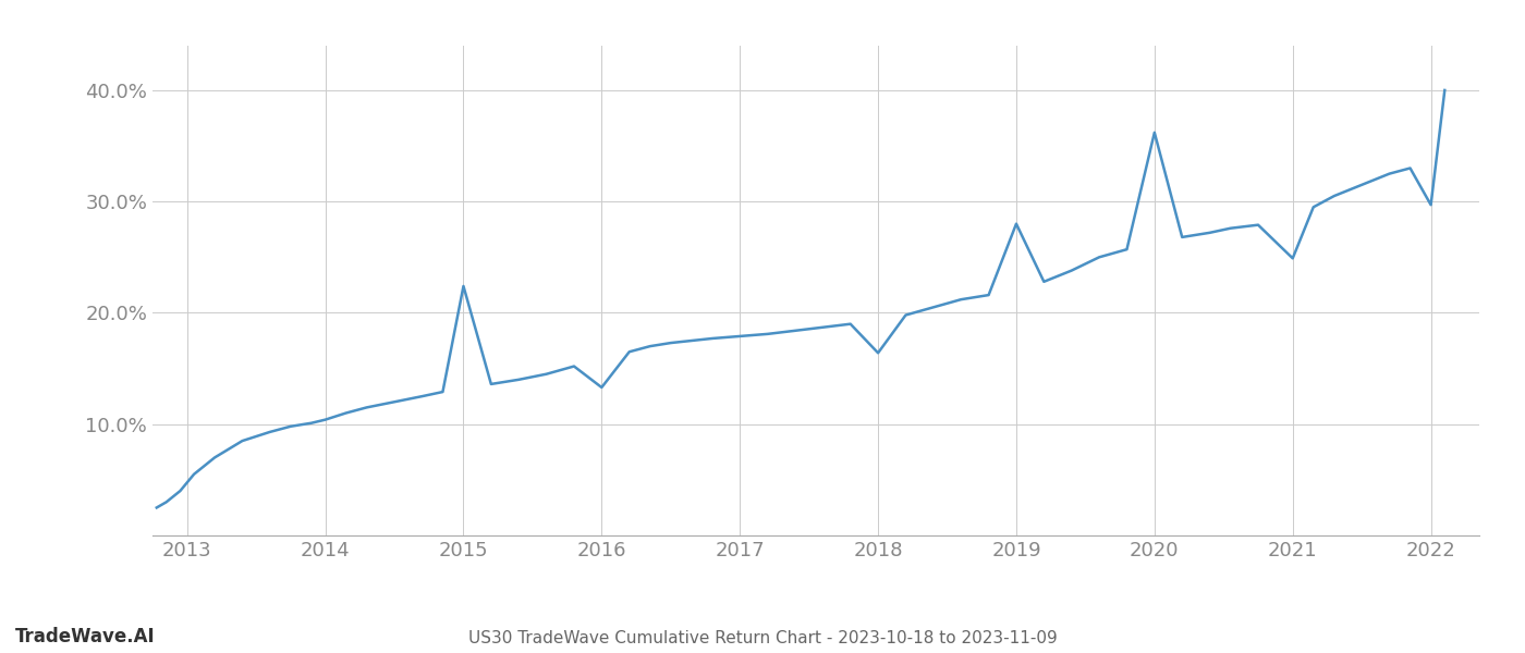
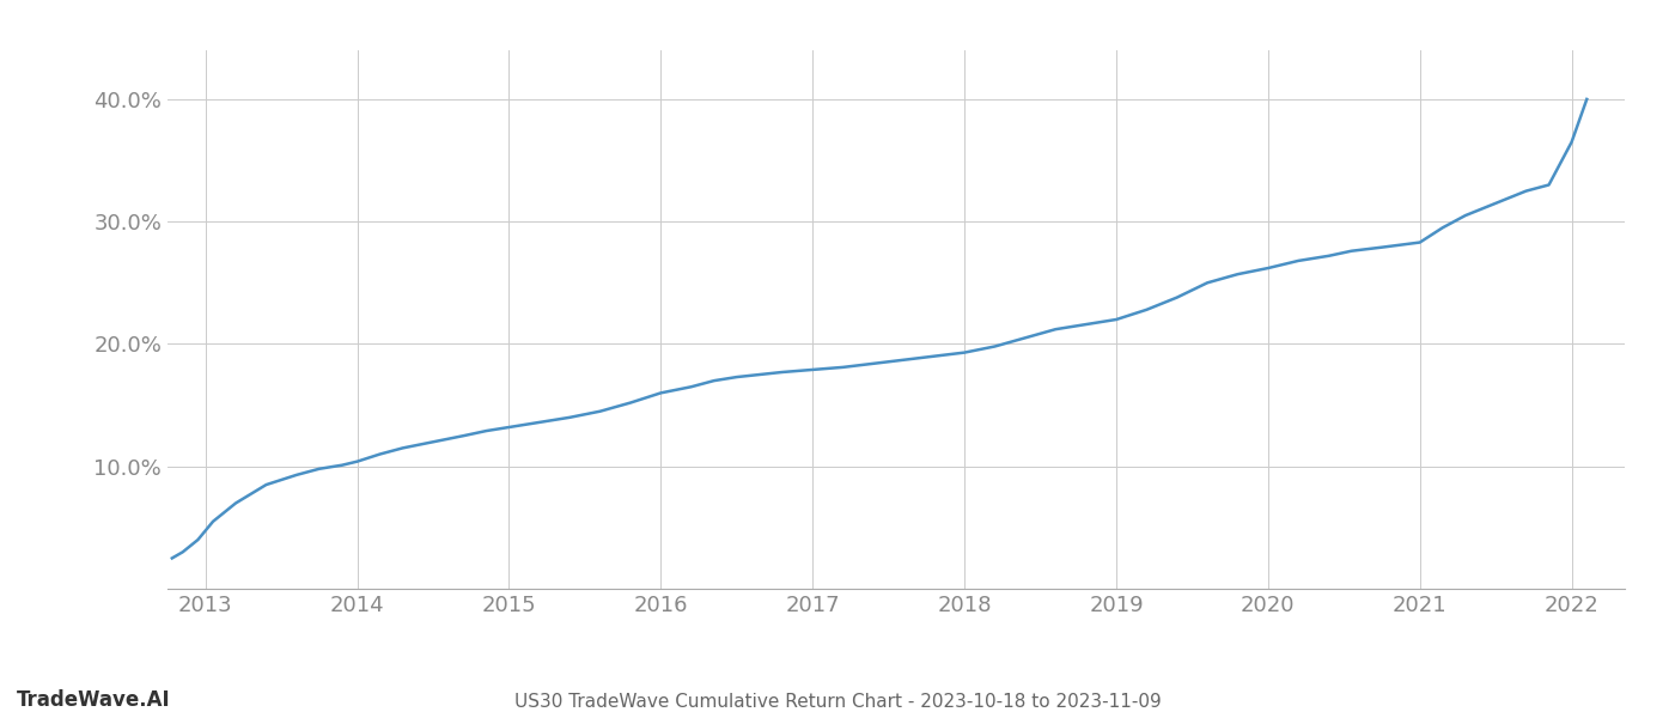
2015: 22.4% -> 13.2%
2016: 13.3% -> 16.0%
2018: 16.4% -> 19.3%
2019: 28.0% -> 22.0%
2020: 36.2% -> 26.2%
2021: 24.9% -> 28.3%
2022: 29.7% -> 36.5%
